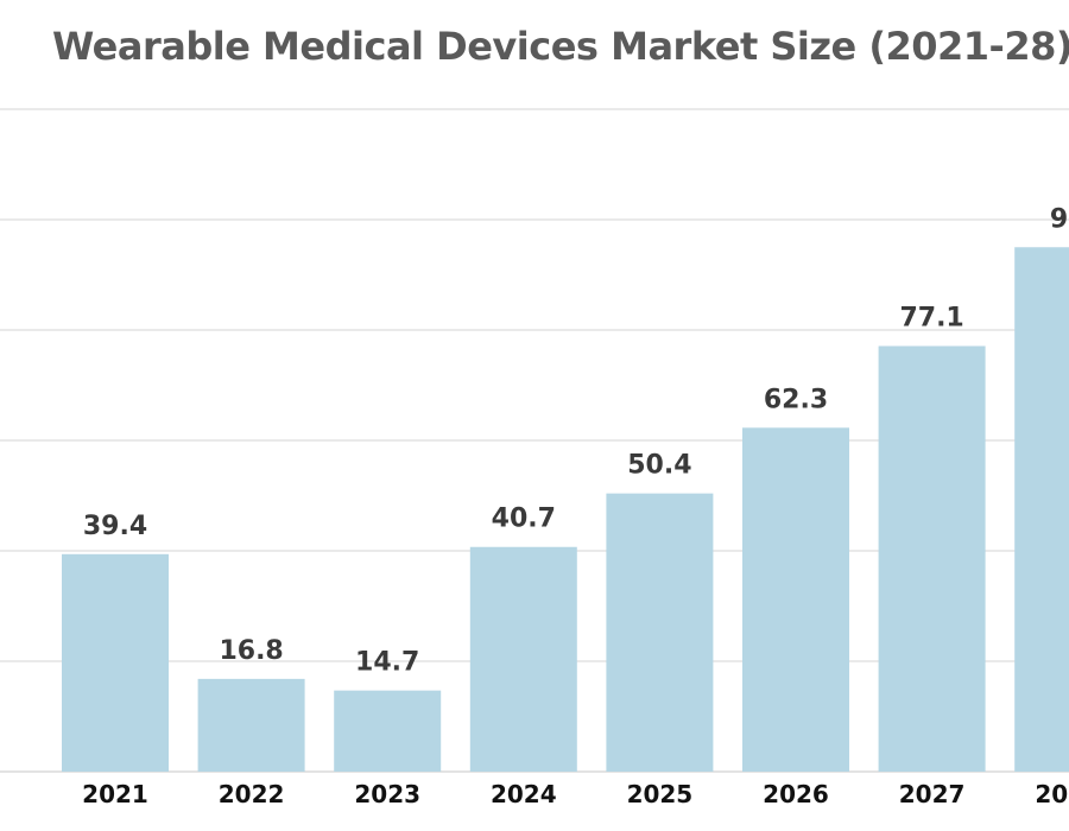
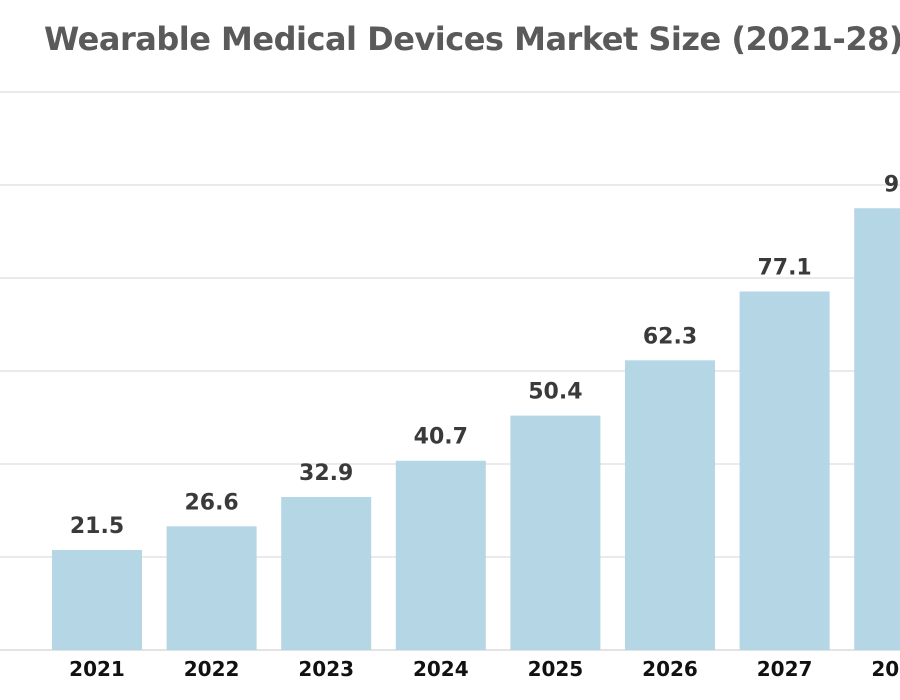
2021: 39.4 -> 21.5
2022: 16.8 -> 26.6
2023: 14.7 -> 32.9
